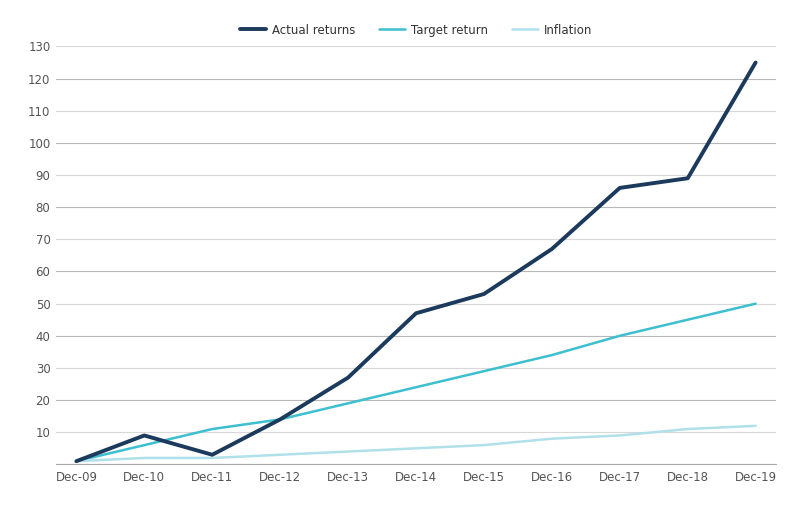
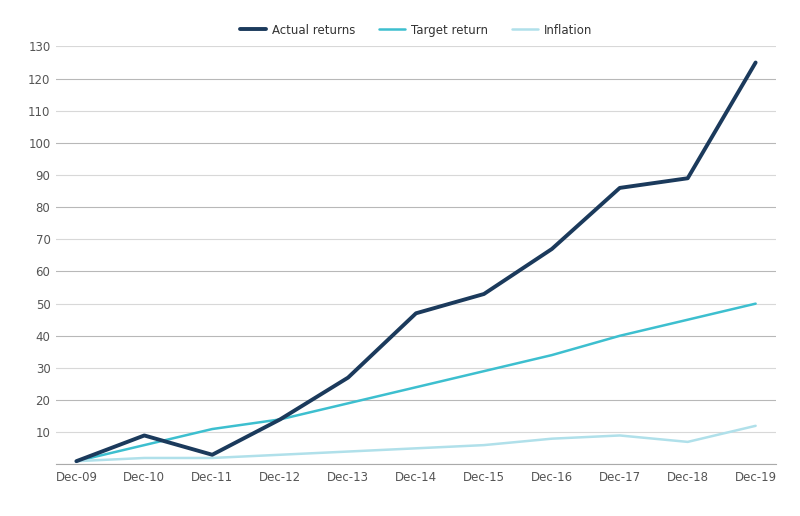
Inflation/Dec-18: 11 -> 7
